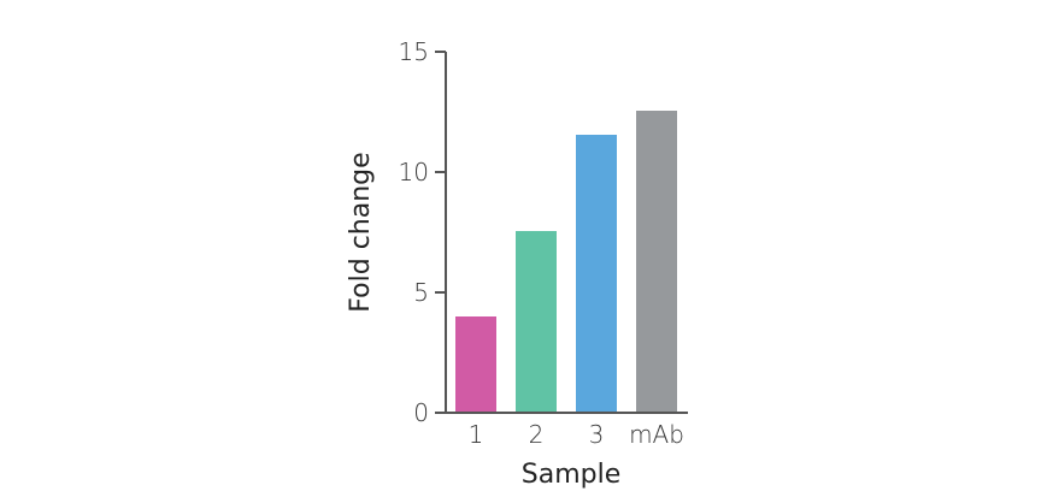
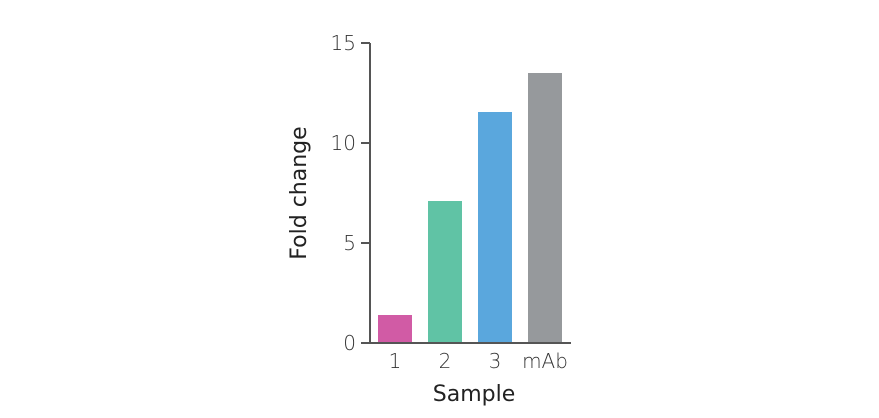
1: 4.0 -> 1.4
2: 7.5 -> 7.1
mAb: 12.6 -> 13.5
